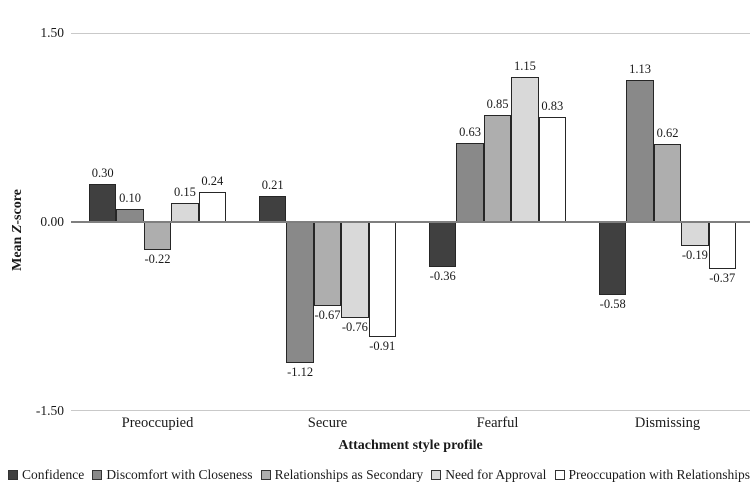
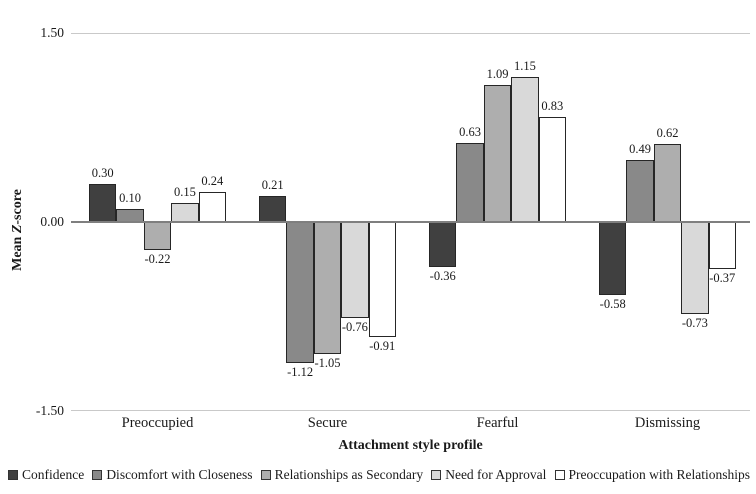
Relationships as Secondary/Secure: -0.67 -> -1.05
Relationships as Secondary/Fearful: 0.85 -> 1.09
Discomfort with Closeness/Dismissing: 1.13 -> 0.49
Need for Approval/Dismissing: -0.19 -> -0.73
